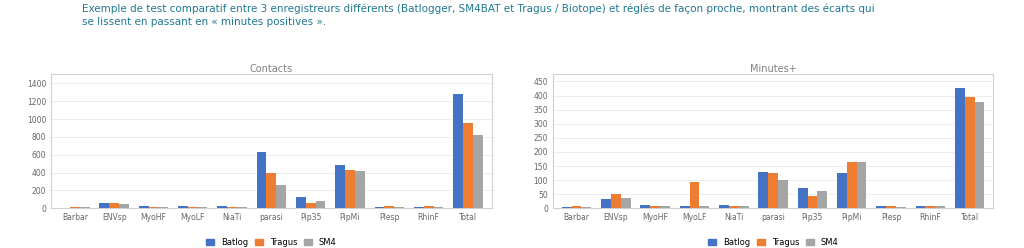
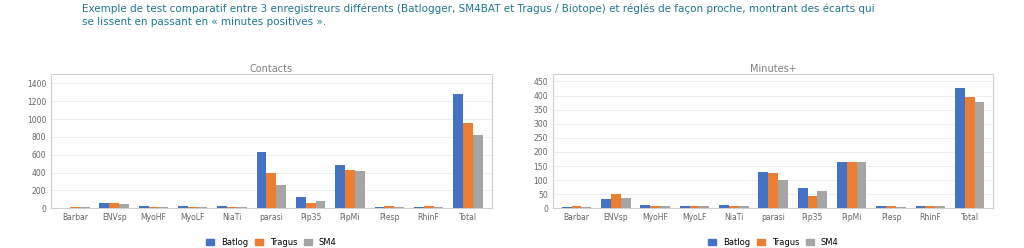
Minutes+/Tragus/MyoLF: 95 -> 8
Minutes+/Batlog/PipMi: 125 -> 165
